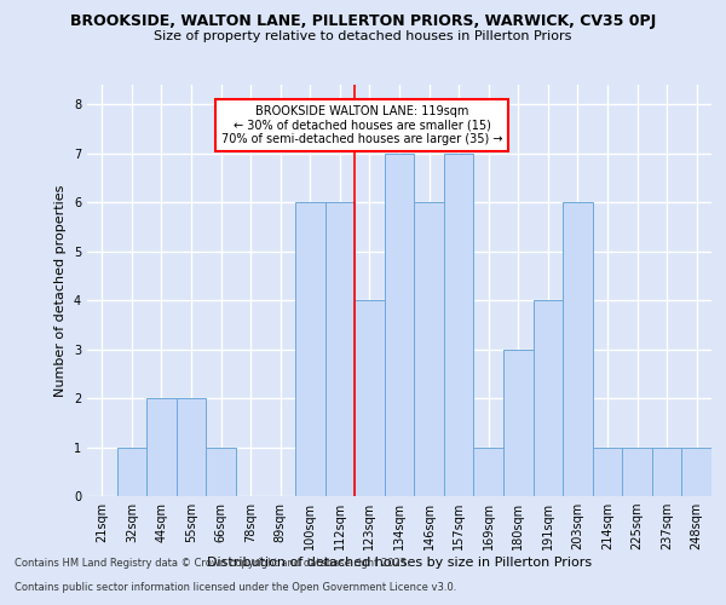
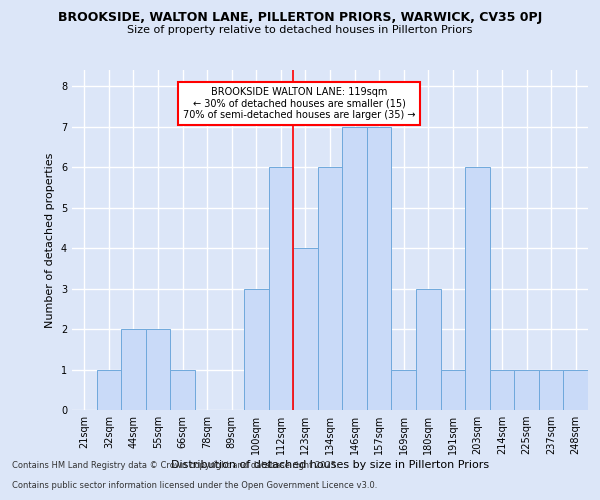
100sqm: 6 -> 3
134sqm: 7 -> 6
146sqm: 6 -> 7
191sqm: 4 -> 1
